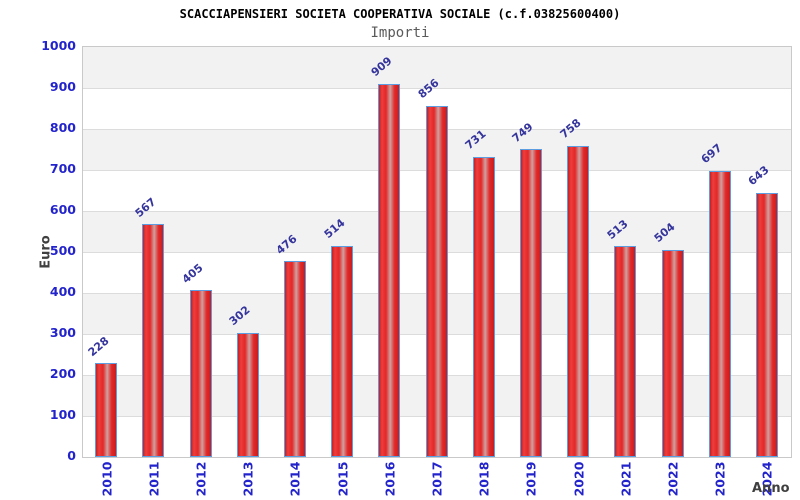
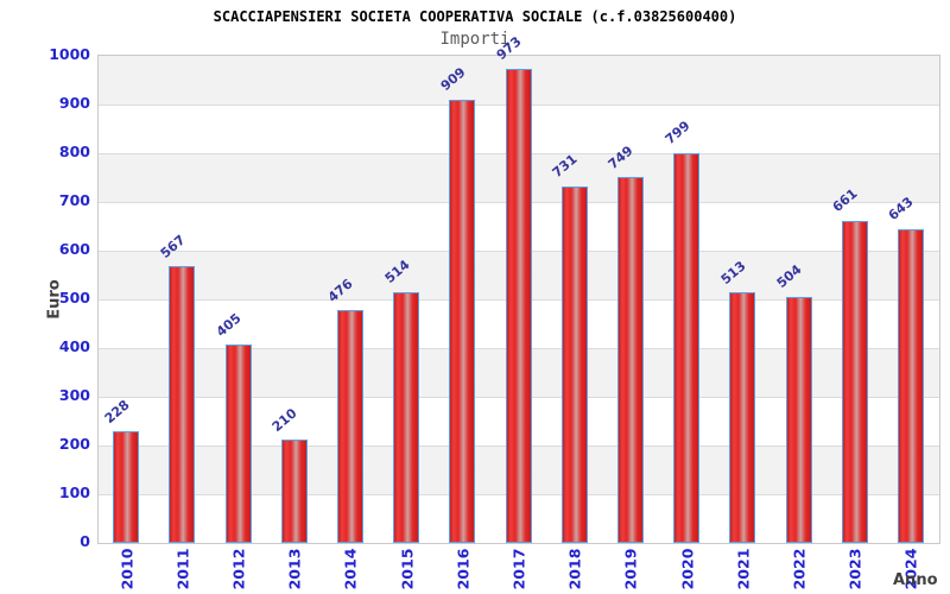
2013: 302 -> 210
2017: 856 -> 973
2020: 758 -> 799
2023: 697 -> 661
